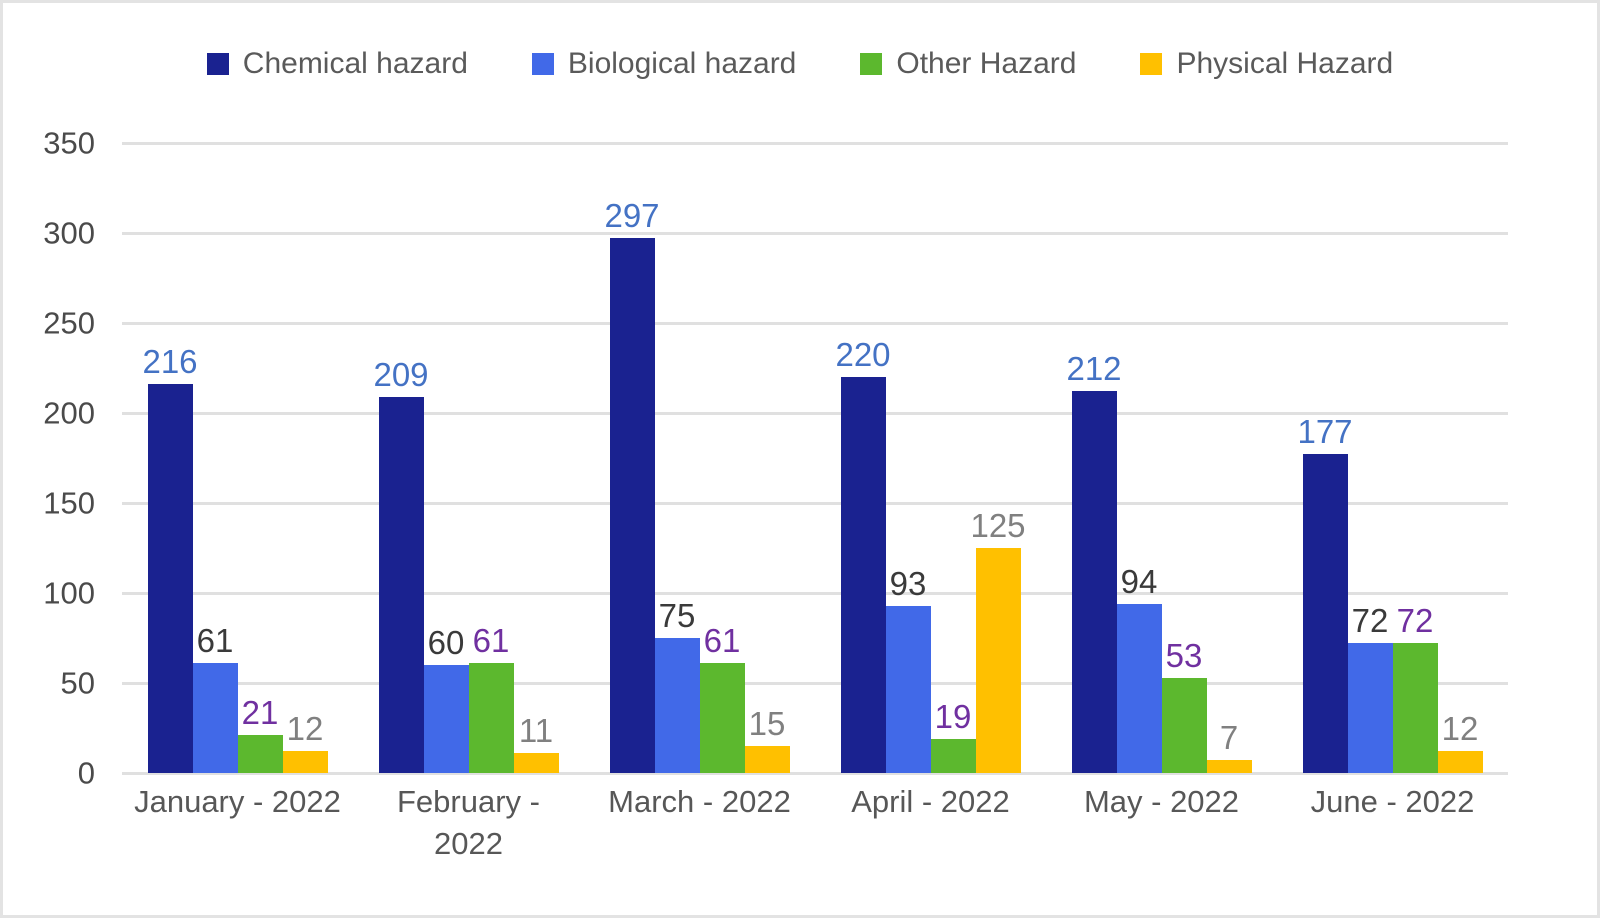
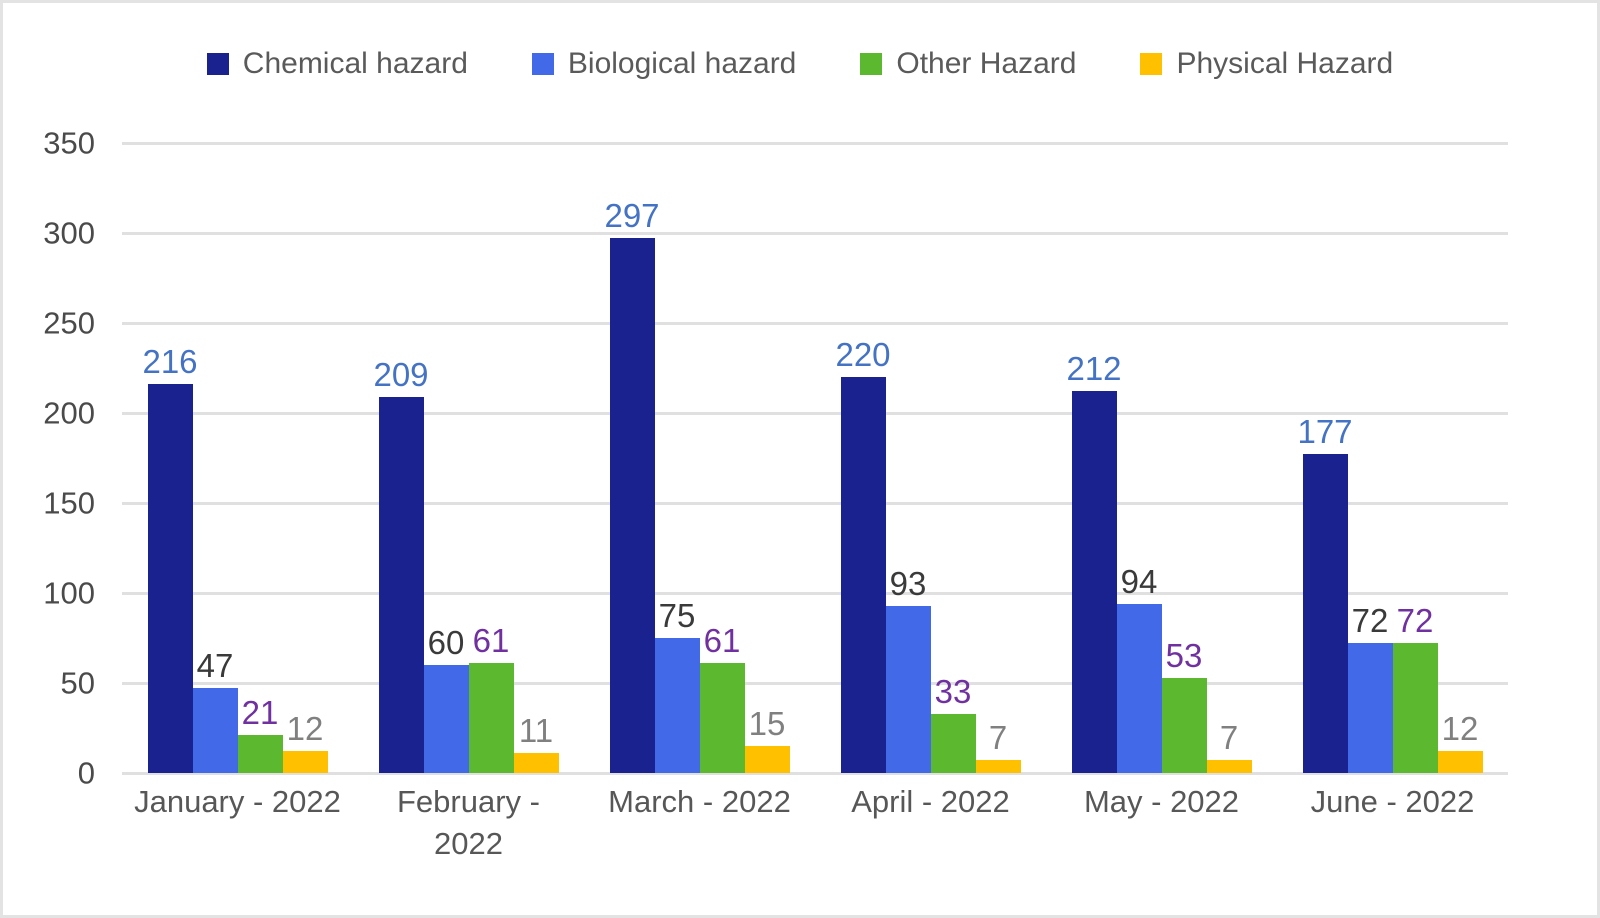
Biological hazard/January - 2022: 61 -> 47
Other Hazard/April - 2022: 19 -> 33
Physical Hazard/April - 2022: 125 -> 7
